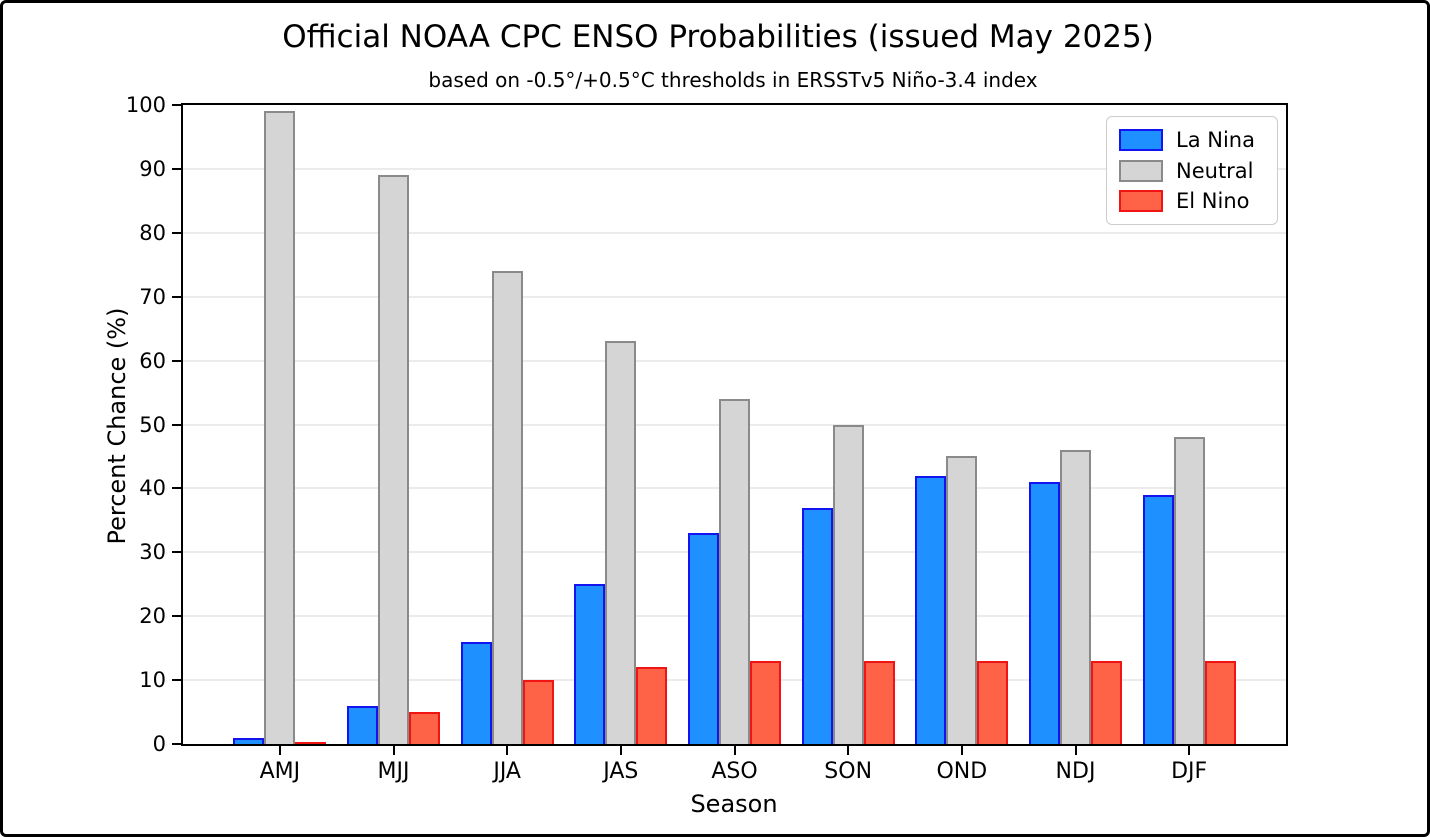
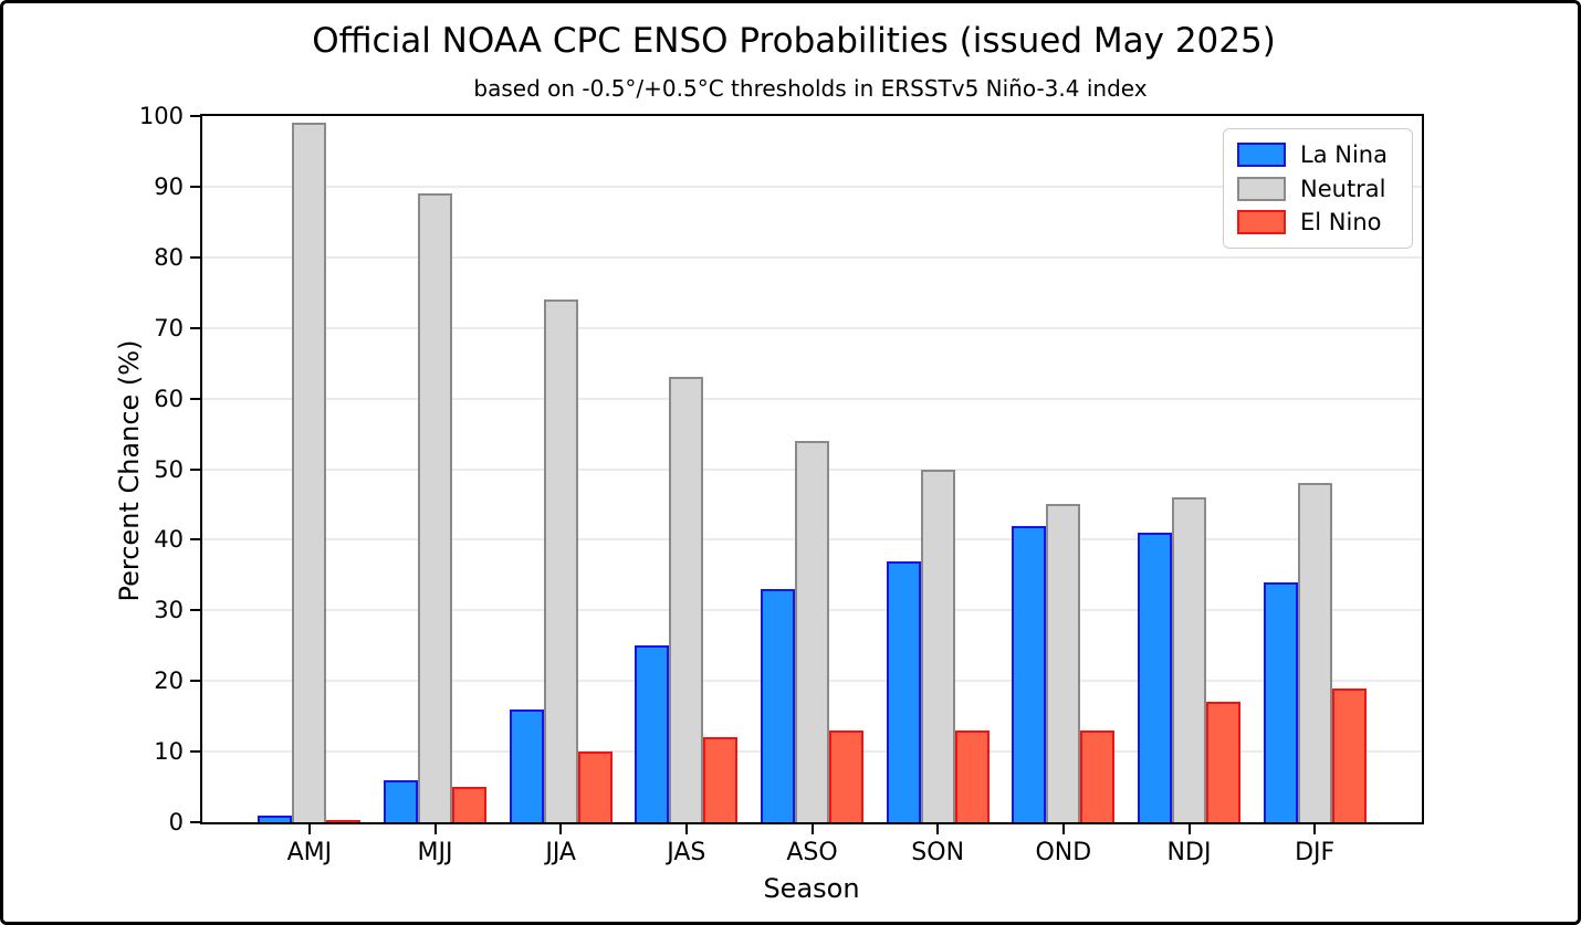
El Nino/NDJ: 13 -> 17
La Nina/DJF: 39 -> 34
El Nino/DJF: 13 -> 19
